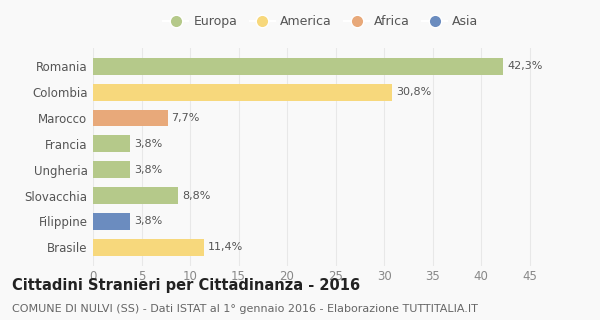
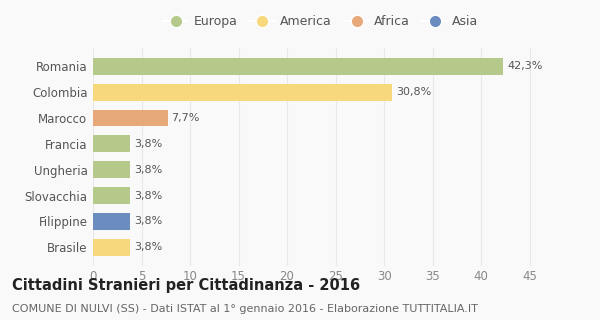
Slovacchia: 8,8% -> 3,8%
Brasile: 11,4% -> 3,8%
